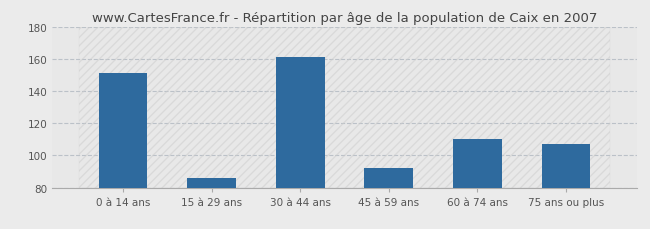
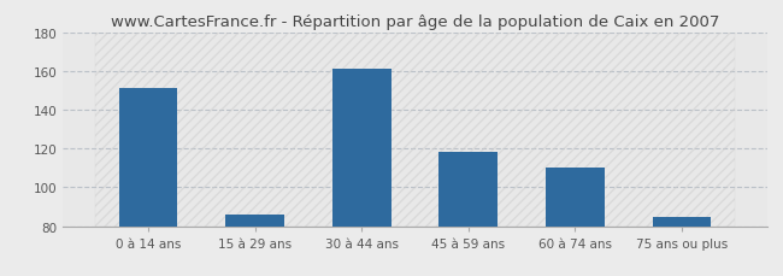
45 à 59 ans: 92 -> 118
75 ans ou plus: 107 -> 85
